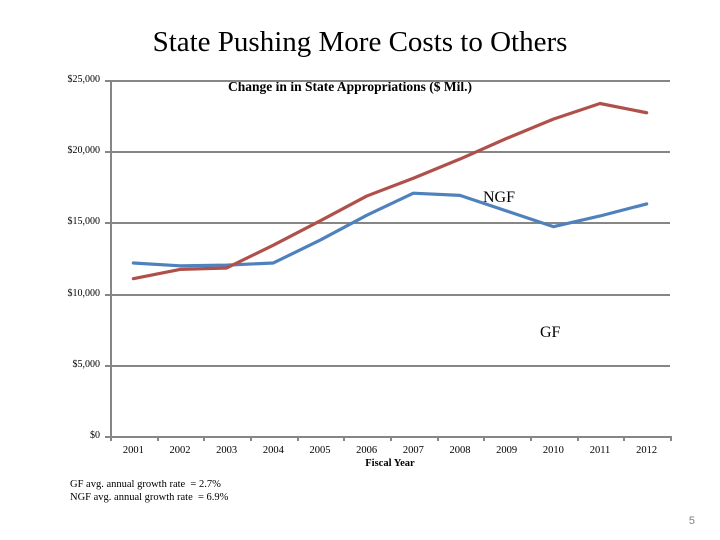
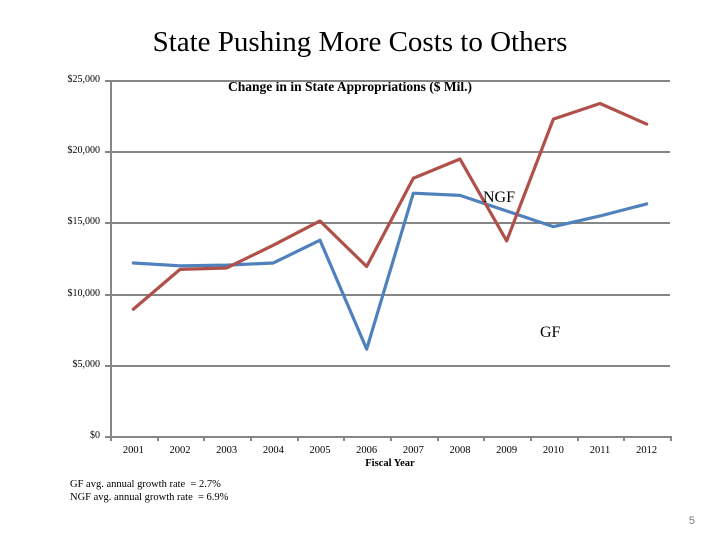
NGF/2001: $11000 -> $8900
GF/2006: $15500 -> $6100
NGF/2006: $16800 -> $11900
NGF/2009: $20900 -> $13700
NGF/2012: $22700 -> $21900
